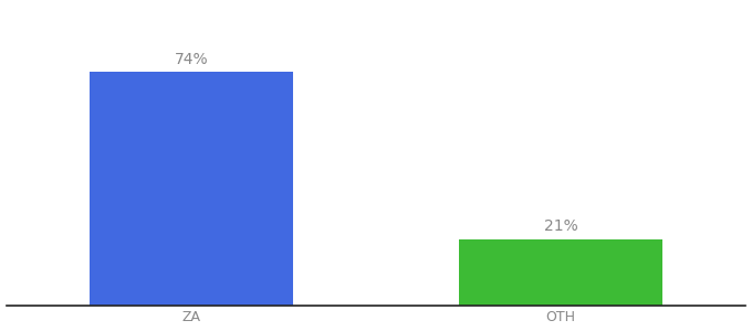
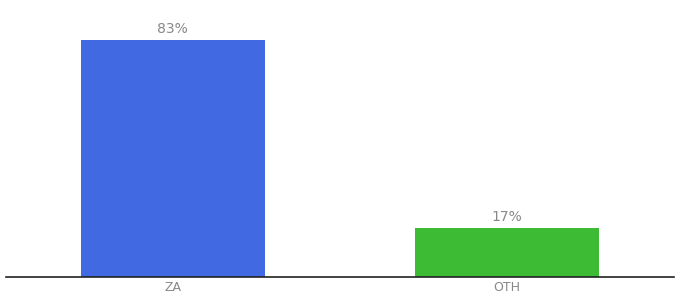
ZA: 74% -> 83%
OTH: 21% -> 17%
